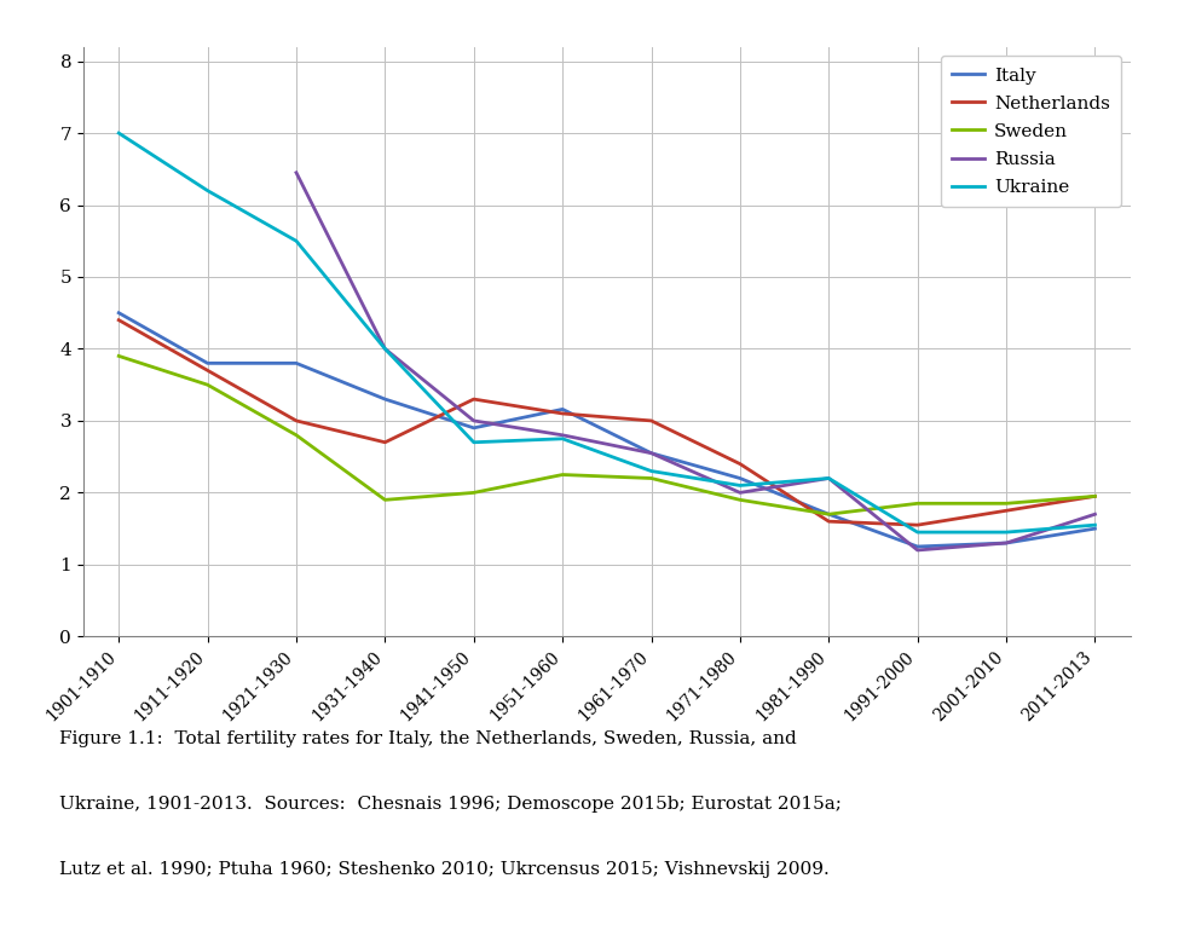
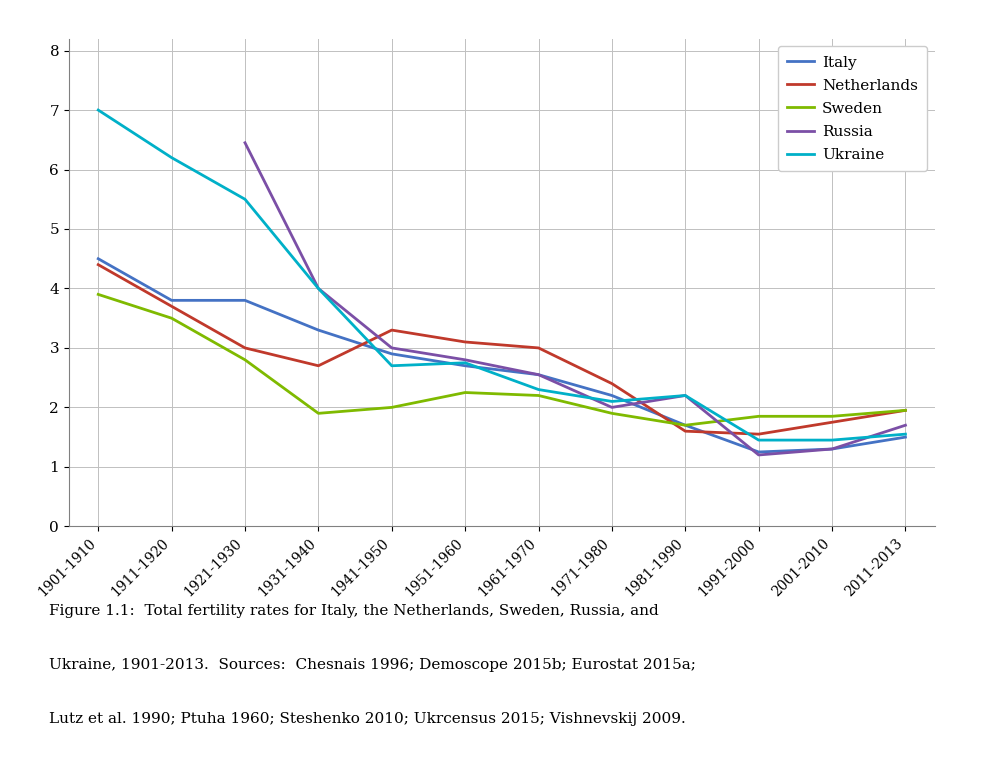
Italy/1951-1960: 3.16 -> 2.70
